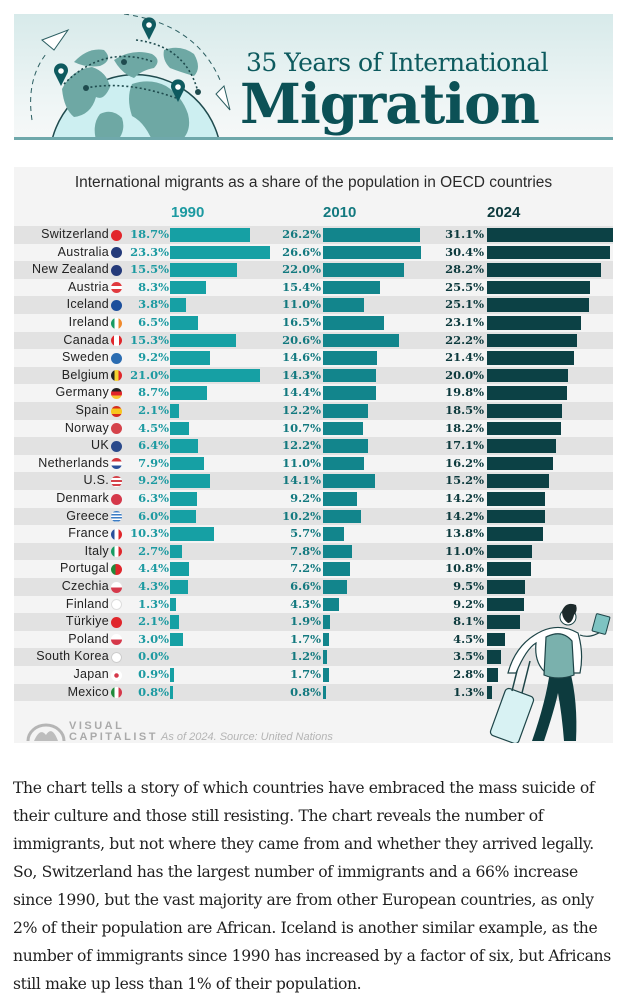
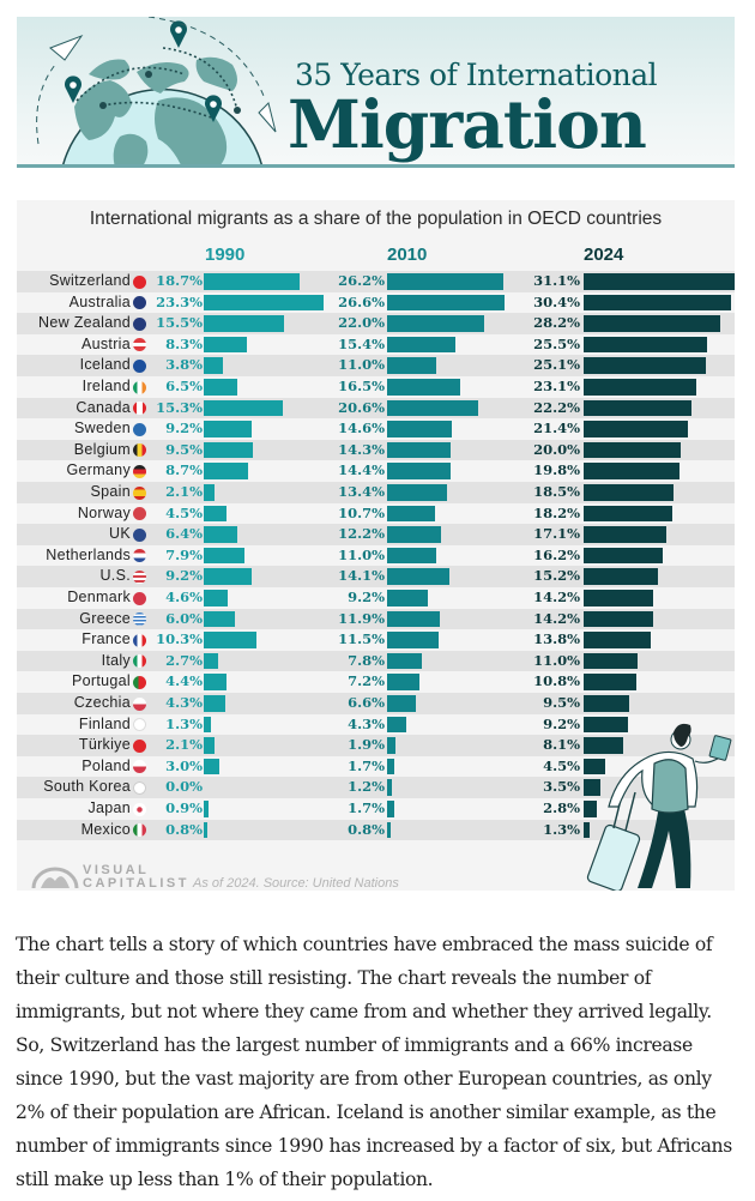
1990/Belgium: 21.0% -> 9.5%
2010/Spain: 12.2% -> 13.4%
1990/Denmark: 6.3% -> 4.6%
2010/Greece: 10.2% -> 11.9%
2010/France: 5.7% -> 11.5%
